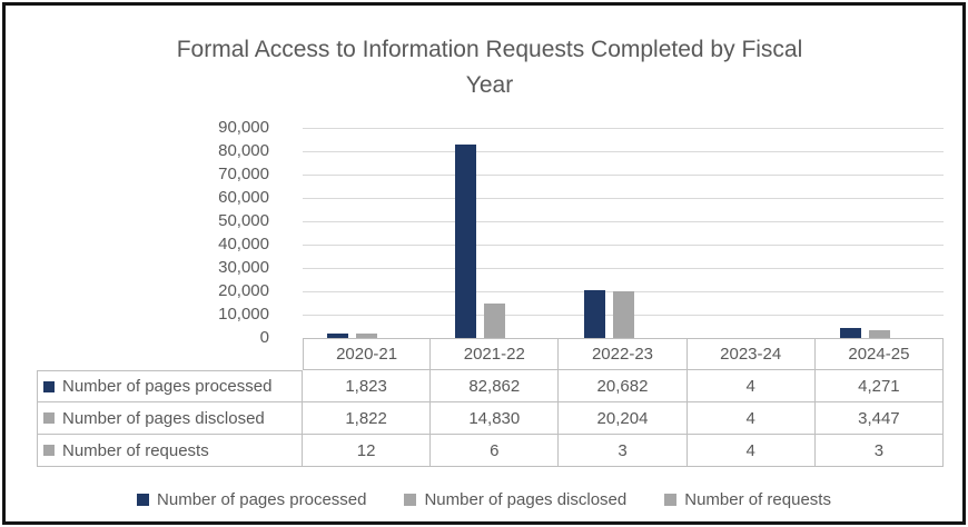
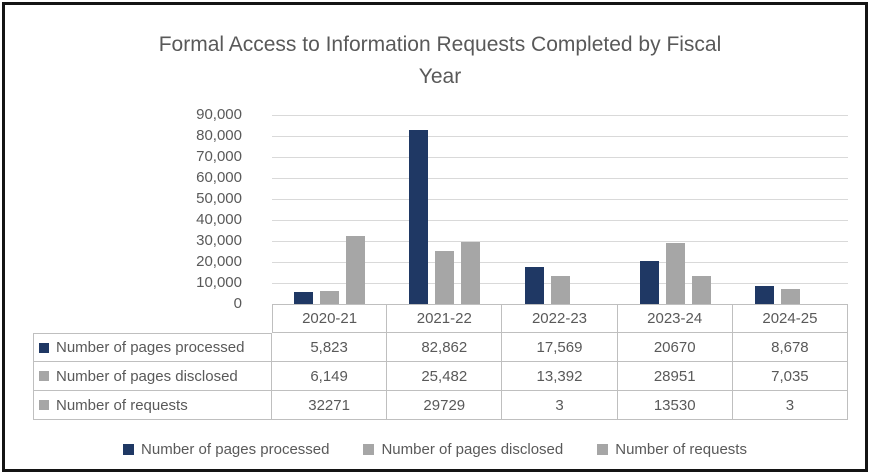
Number of pages processed/2020-21: 1,823 -> 5,823
Number of pages disclosed/2020-21: 1,822 -> 6,149
Number of requests/2020-21: 12 -> 32271
Number of pages disclosed/2021-22: 14,830 -> 25,482
Number of requests/2021-22: 6 -> 29729
Number of pages processed/2022-23: 20,682 -> 17,569
Number of pages disclosed/2022-23: 20,204 -> 13,392
Number of pages processed/2023-24: 4 -> 20670
Number of pages disclosed/2023-24: 4 -> 28951
Number of requests/2023-24: 4 -> 13530
Number of pages processed/2024-25: 4,271 -> 8,678
Number of pages disclosed/2024-25: 3,447 -> 7,035
